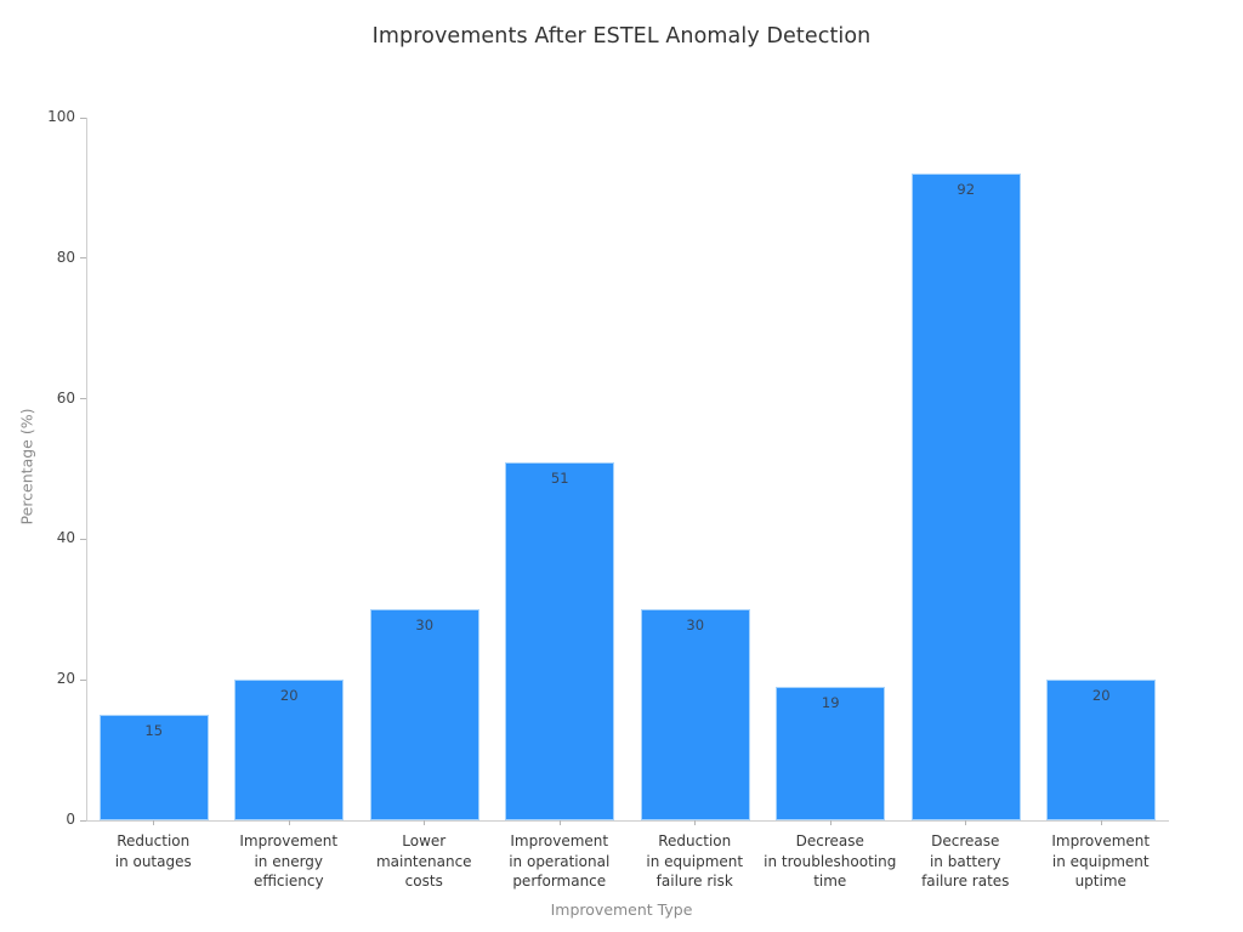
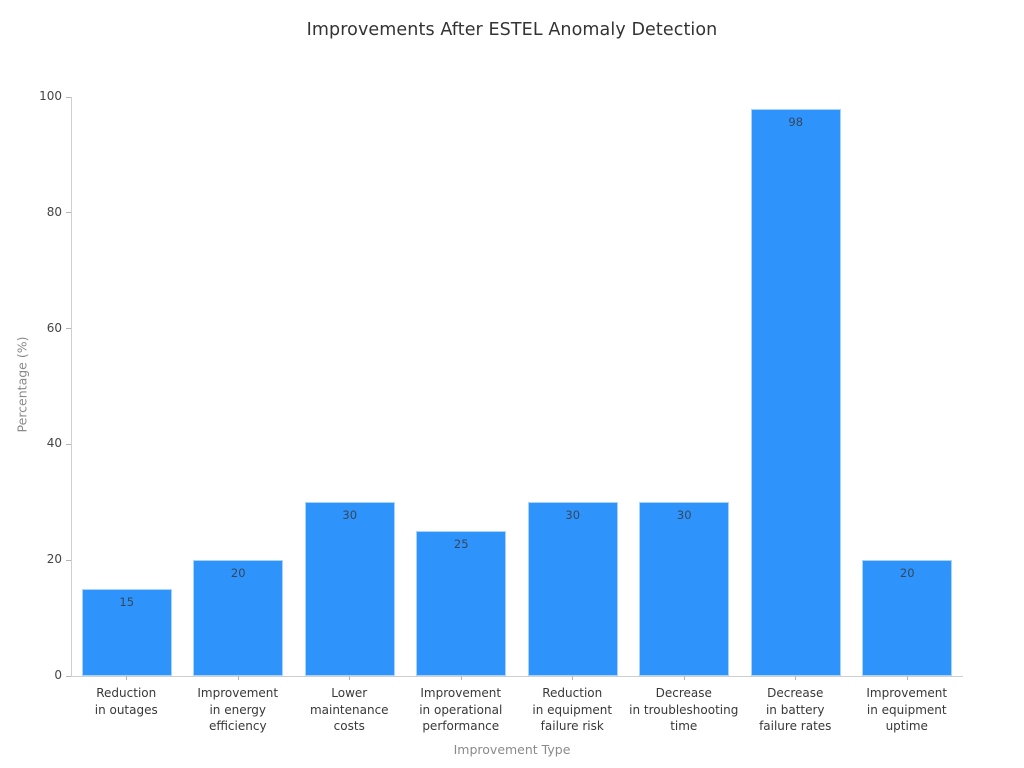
Improvement in operational performance: 51 -> 25
Decrease in troubleshooting time: 19 -> 30
Decrease in battery failure rates: 92 -> 98
